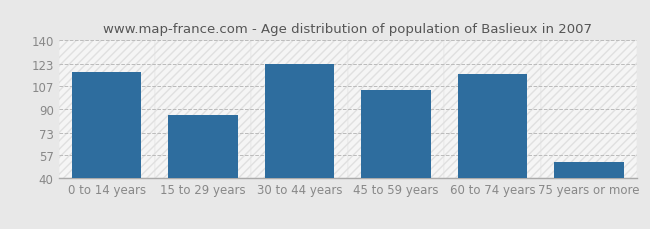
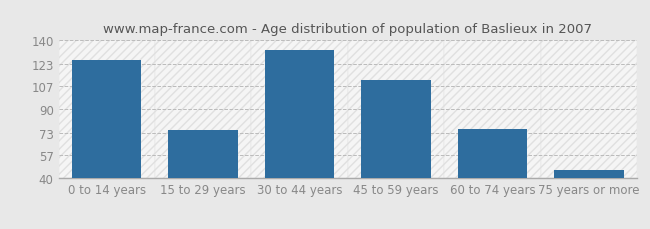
0 to 14 years: 117 -> 126
15 to 29 years: 86 -> 75
30 to 44 years: 123 -> 133
45 to 59 years: 104 -> 111
60 to 74 years: 116 -> 76
75 years or more: 52 -> 46
